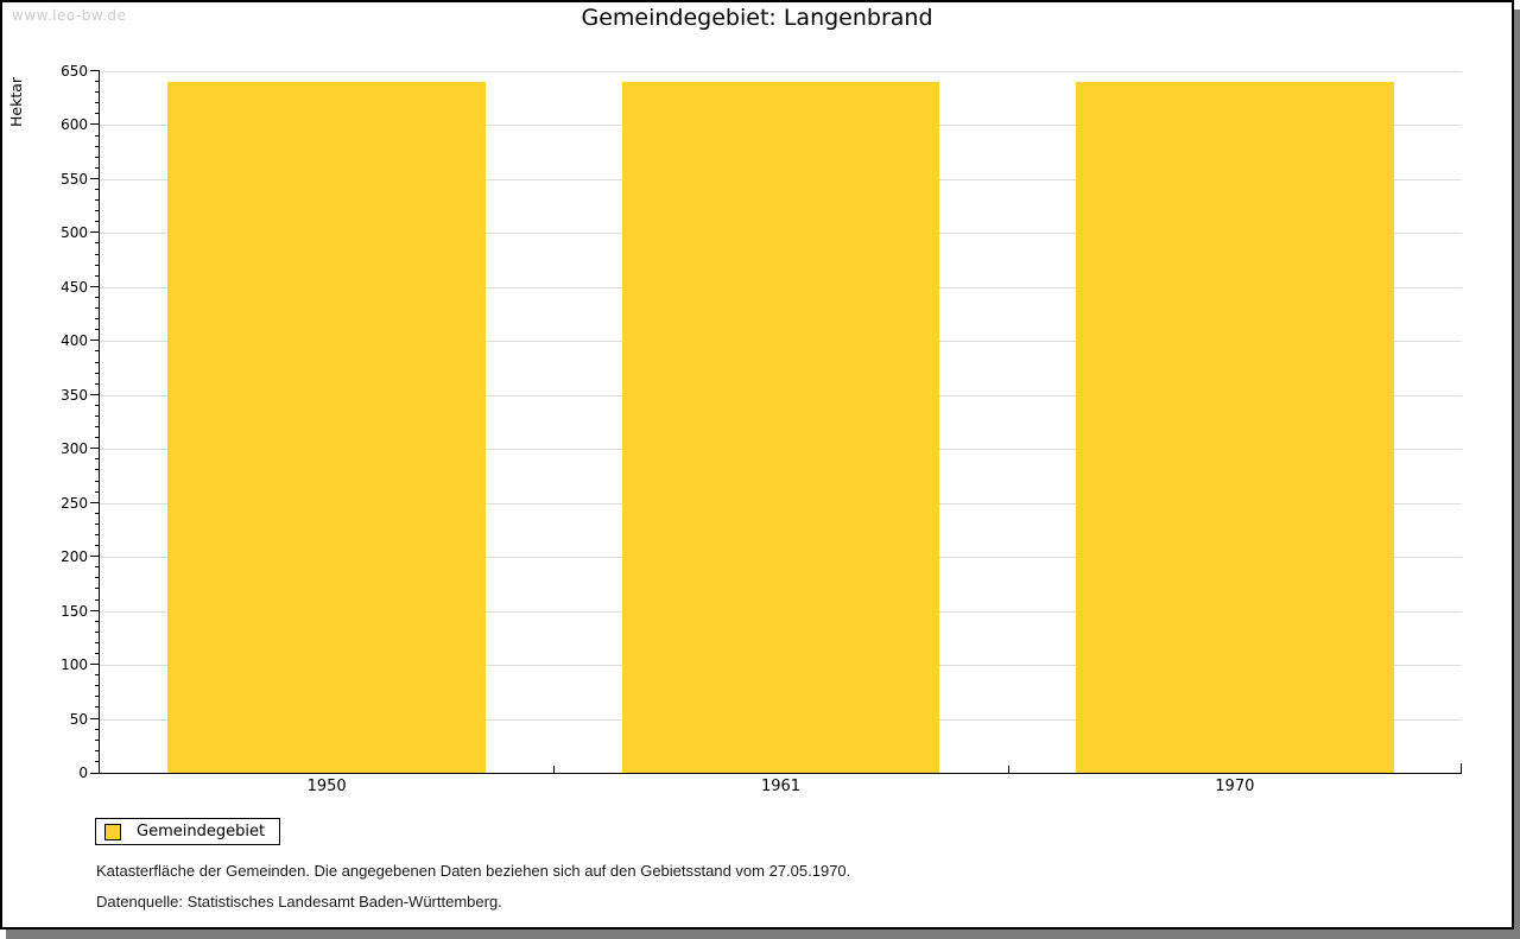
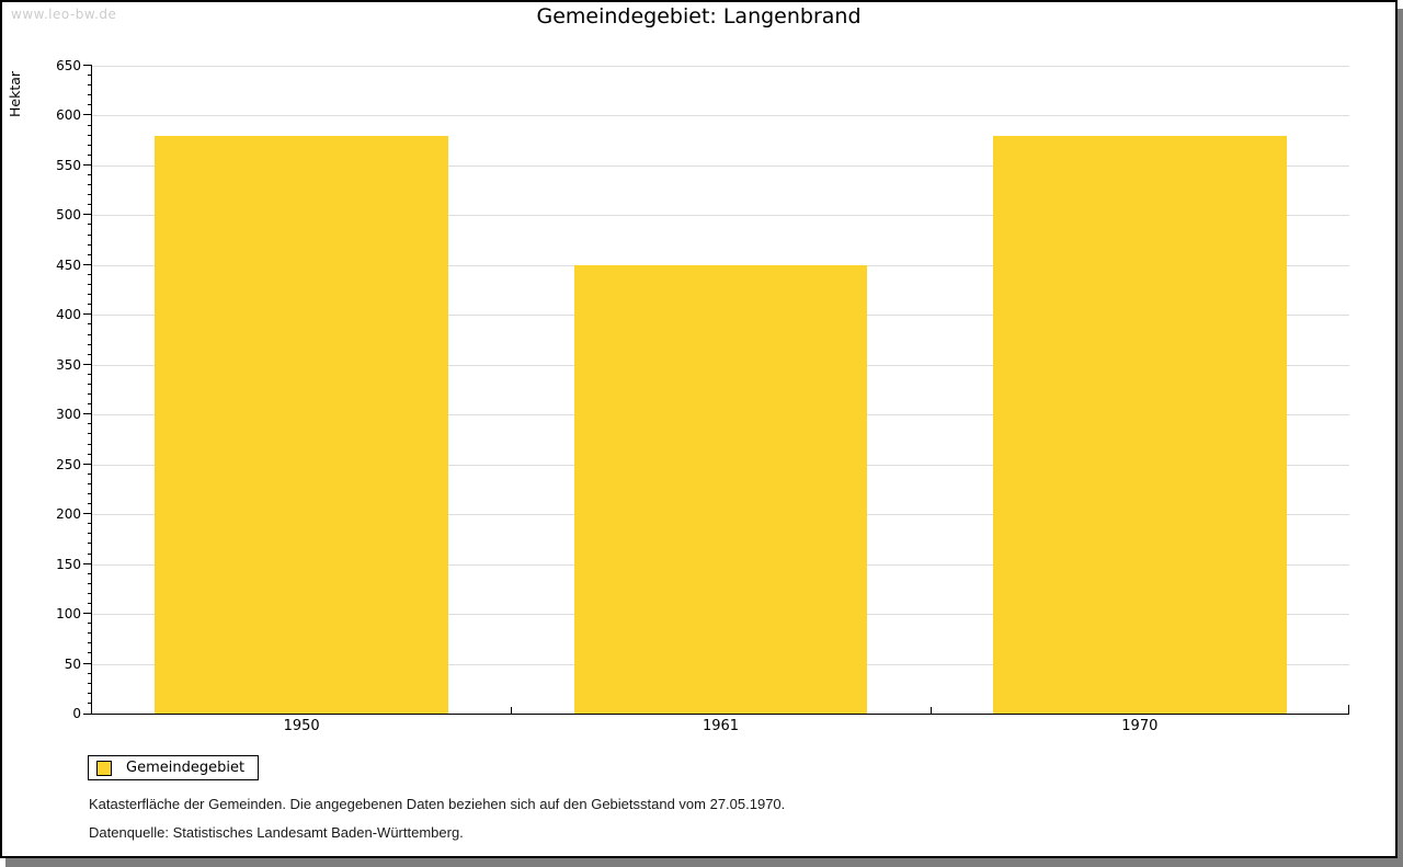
1950: 640 -> 580
1961: 640 -> 450
1970: 640 -> 580
